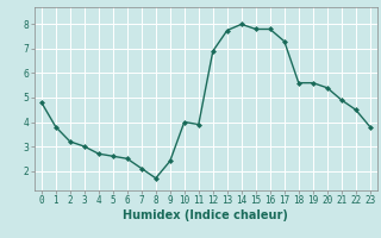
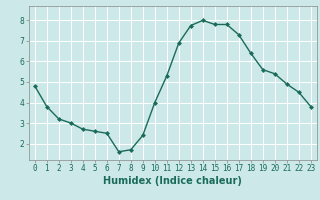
7: 2.10 -> 1.60
11: 3.90 -> 5.30
18: 5.60 -> 6.40
